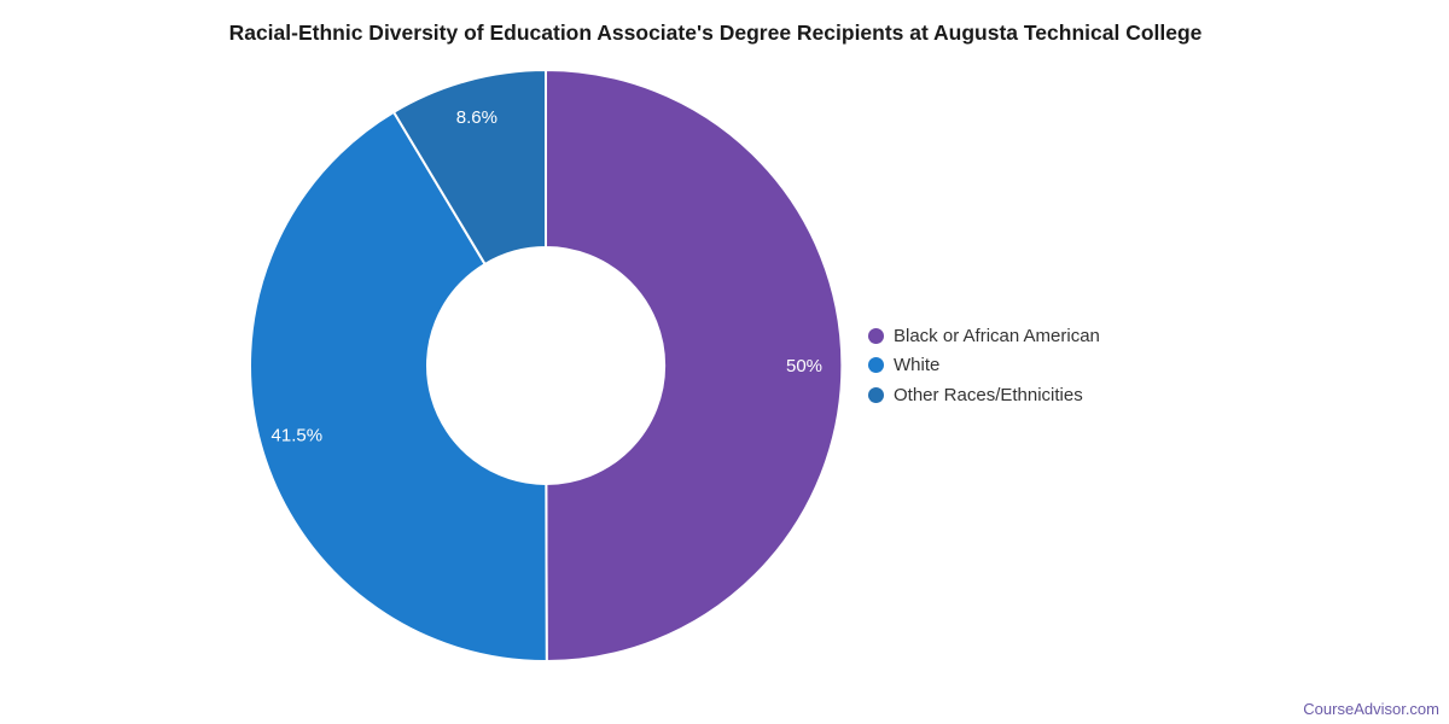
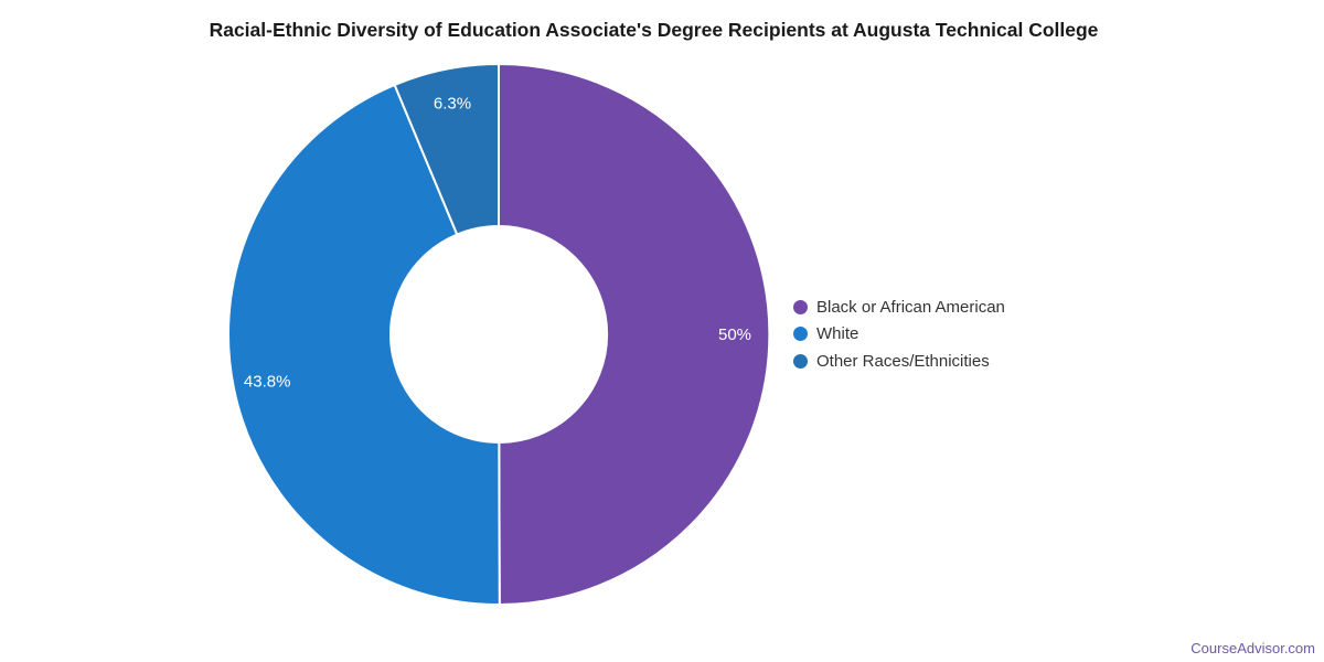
White: 41.5% -> 43.8%
Other Races/Ethnicities: 8.6% -> 6.3%
